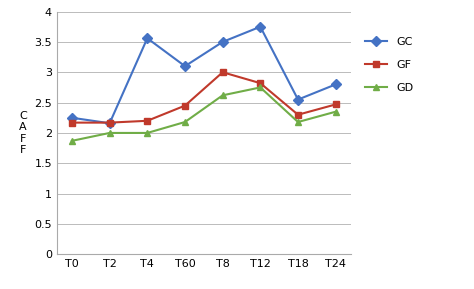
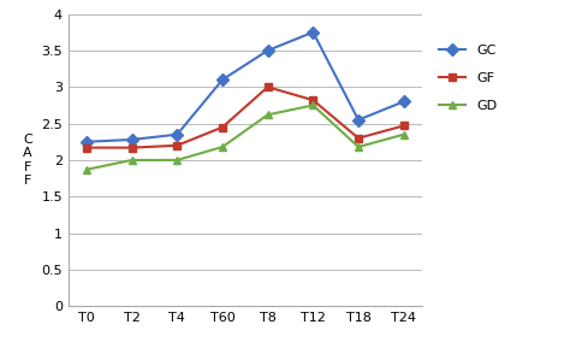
GC/T2: 2.16 -> 2.28
GC/T4: 3.56 -> 2.35
